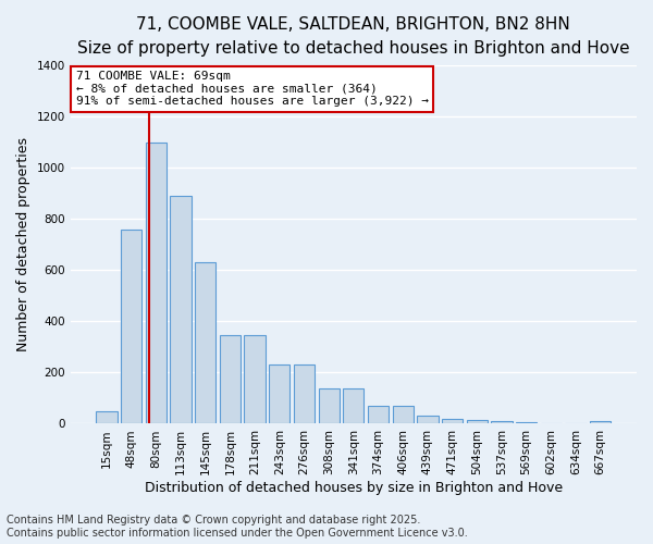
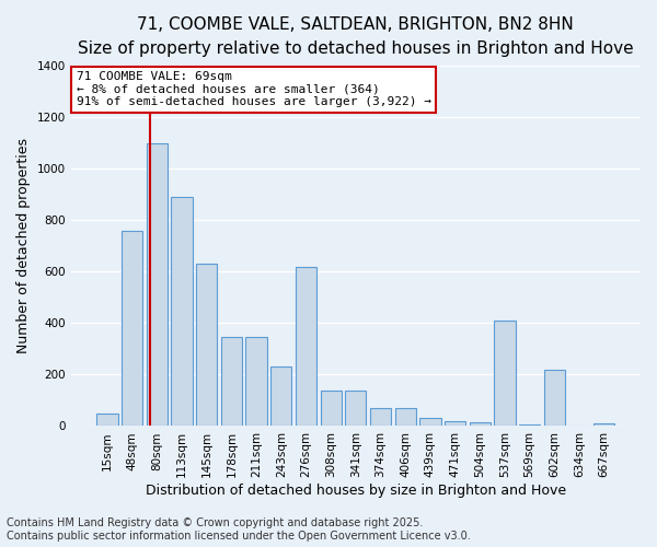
276sqm: 230 -> 620
537sqm: 12 -> 410
602sqm: 4 -> 220
